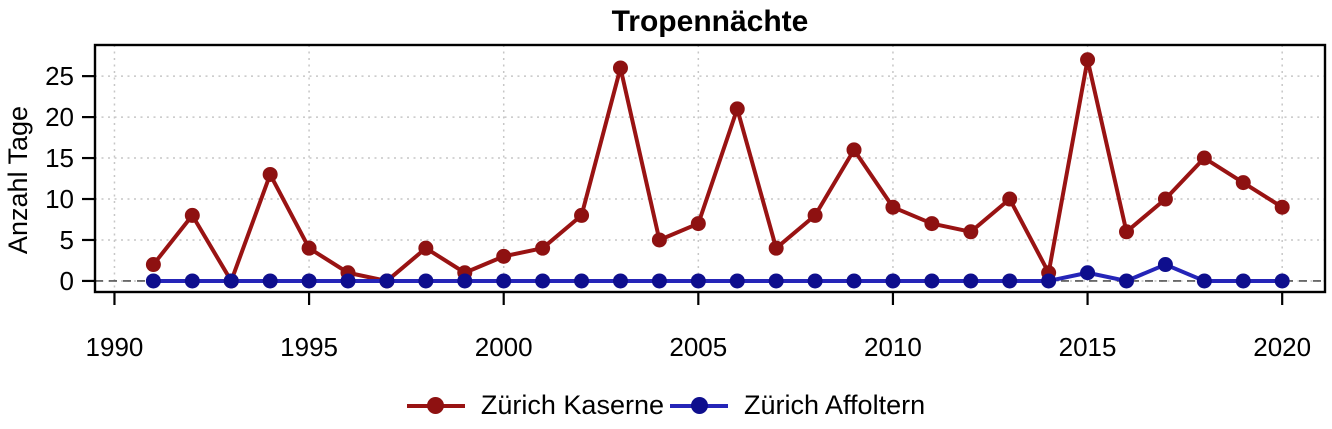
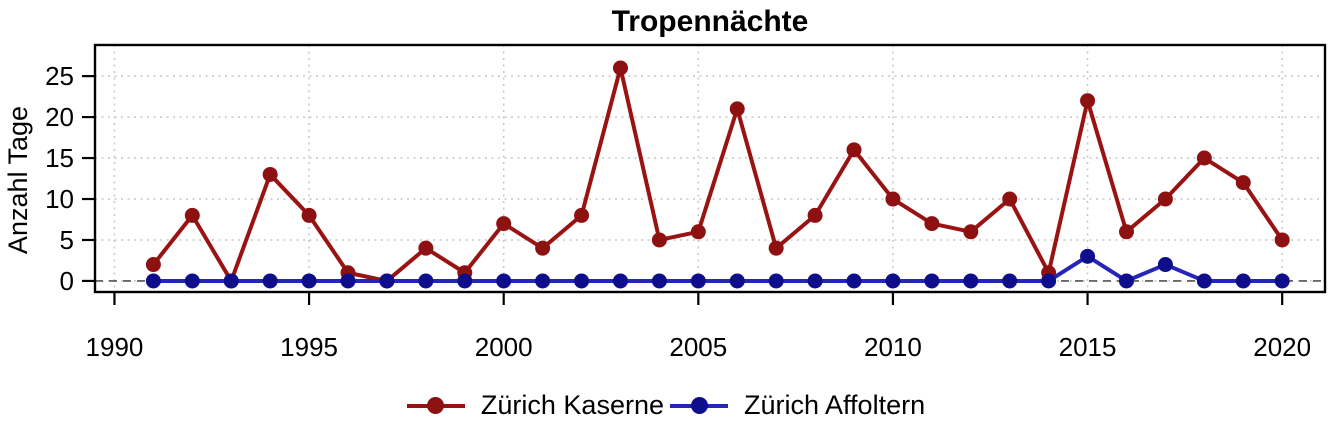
Zürich Kaserne/1995: 4 -> 8
Zürich Kaserne/2000: 3 -> 7
Zürich Kaserne/2005: 7 -> 6
Zürich Kaserne/2010: 9 -> 10
Zürich Kaserne/2015: 27 -> 22
Zürich Affoltern/2015: 1 -> 3
Zürich Kaserne/2020: 9 -> 5
